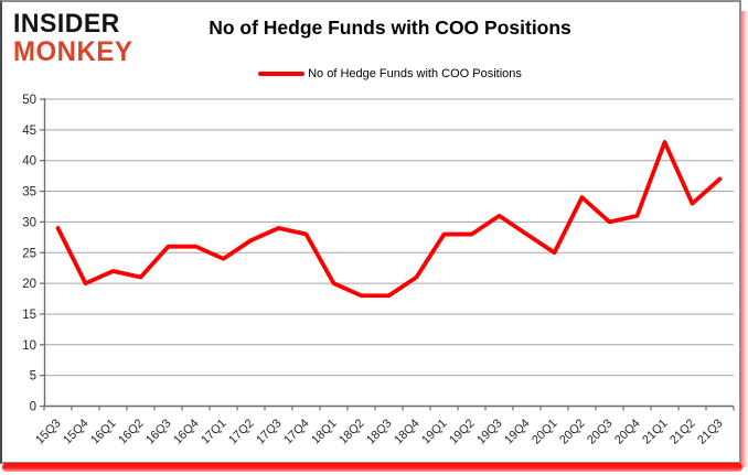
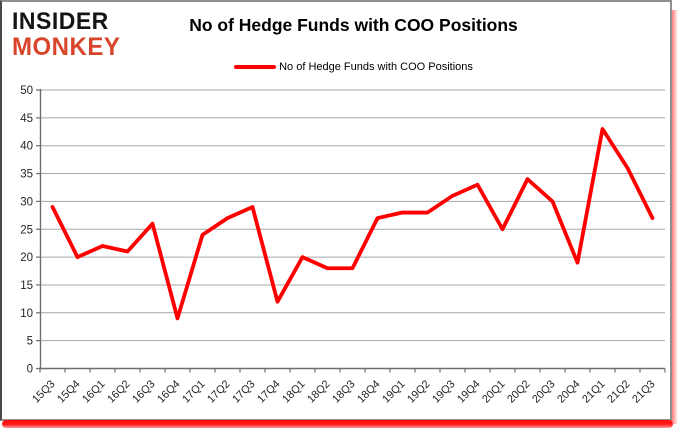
16Q4: 26 -> 9
17Q4: 28 -> 12
18Q4: 21 -> 27
19Q4: 28 -> 33
20Q4: 31 -> 19
21Q2: 33 -> 36
21Q3: 37 -> 27
